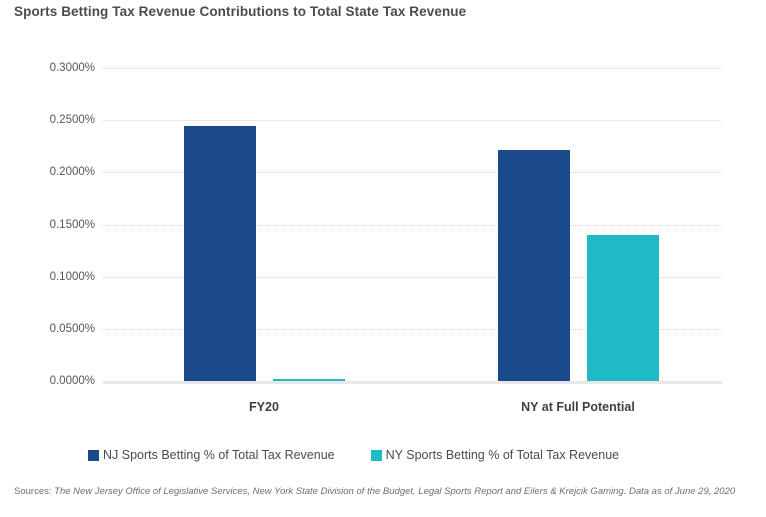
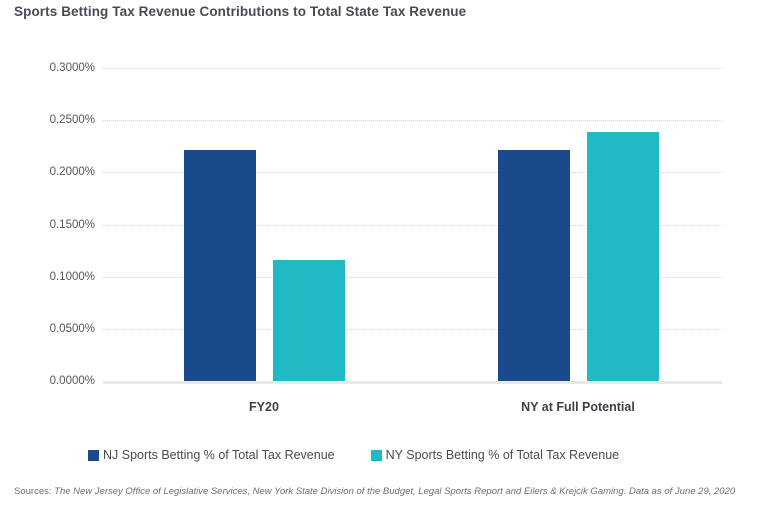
NJ Sports Betting % of Total Tax Revenue/FY20: 0.244% -> 0.221%
NY Sports Betting % of Total Tax Revenue/FY20: 0.002% -> 0.116%
NY Sports Betting % of Total Tax Revenue/NY at Full Potential: 0.140% -> 0.239%
